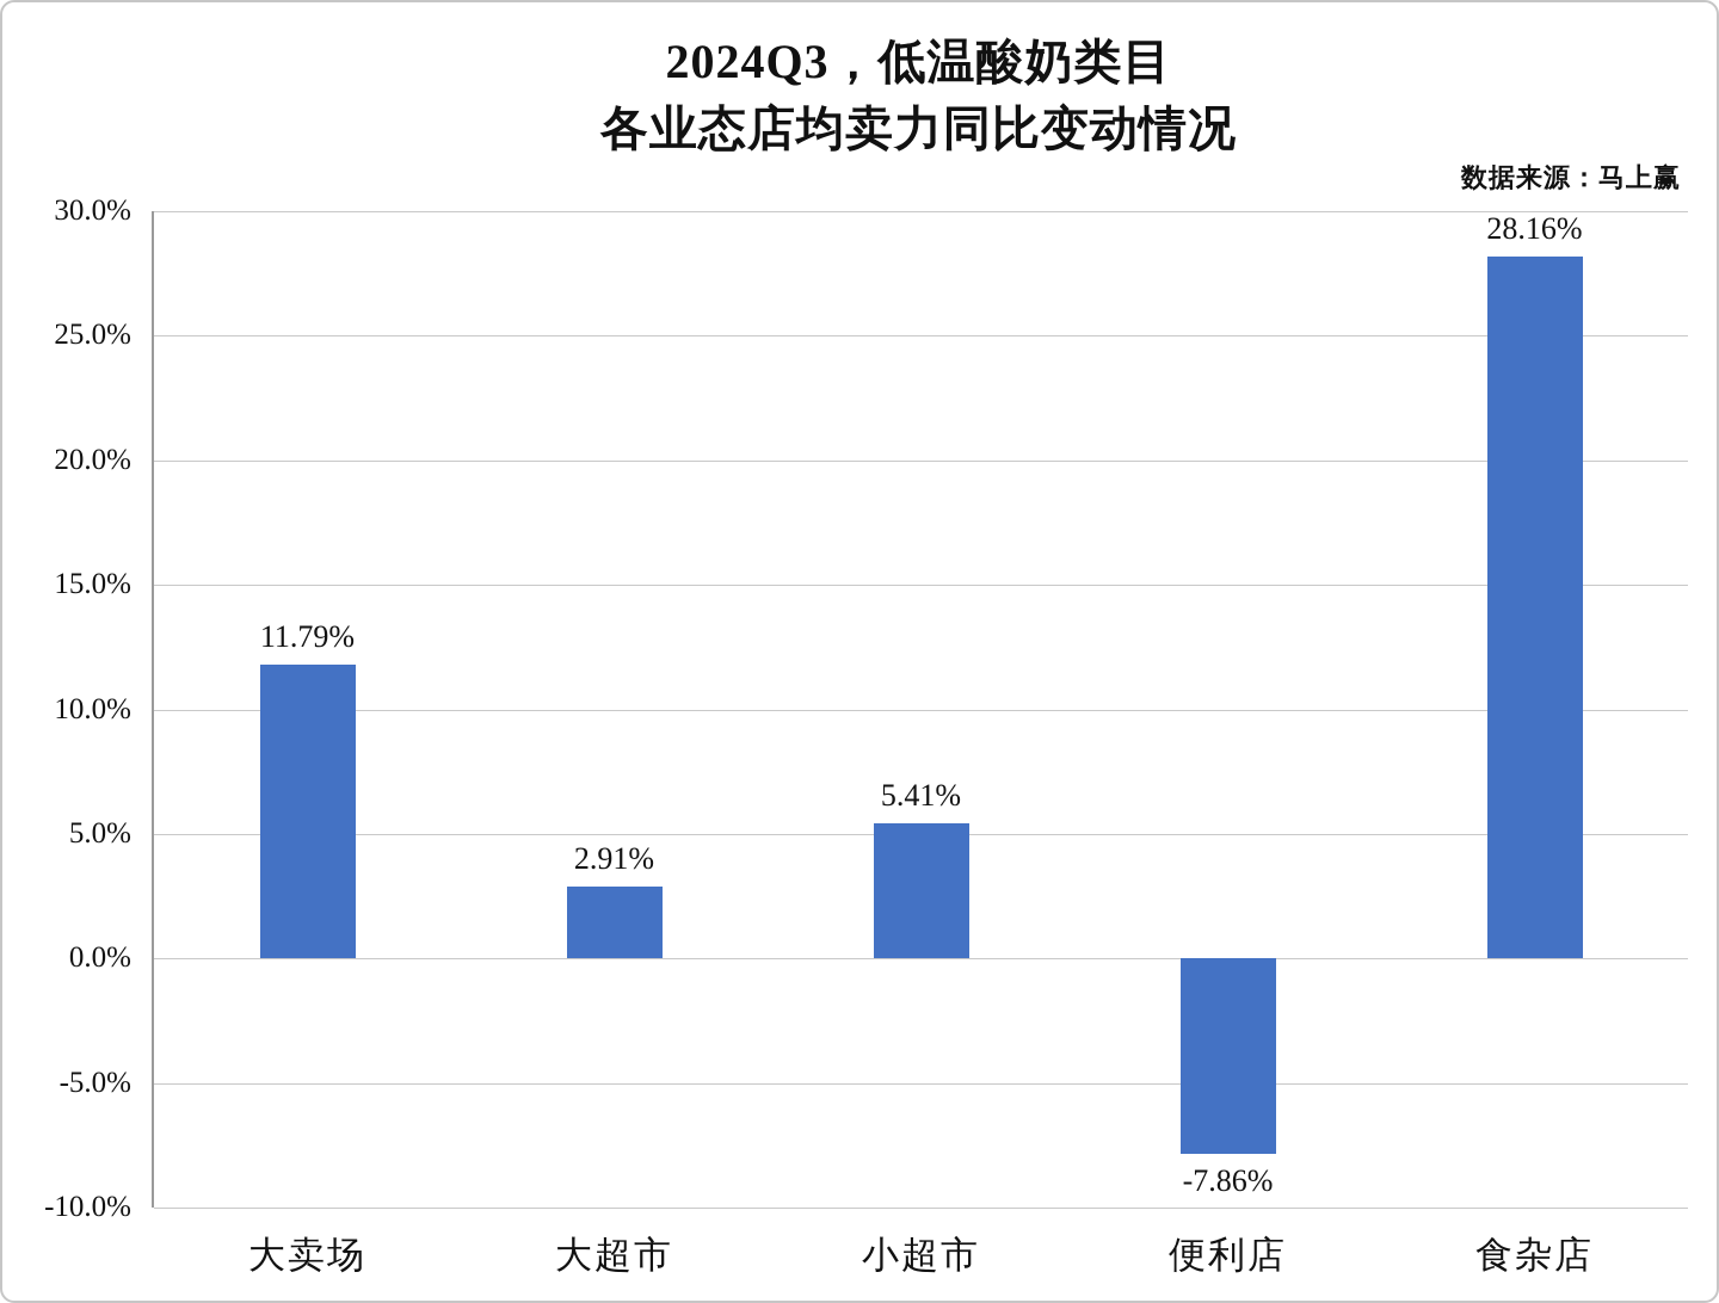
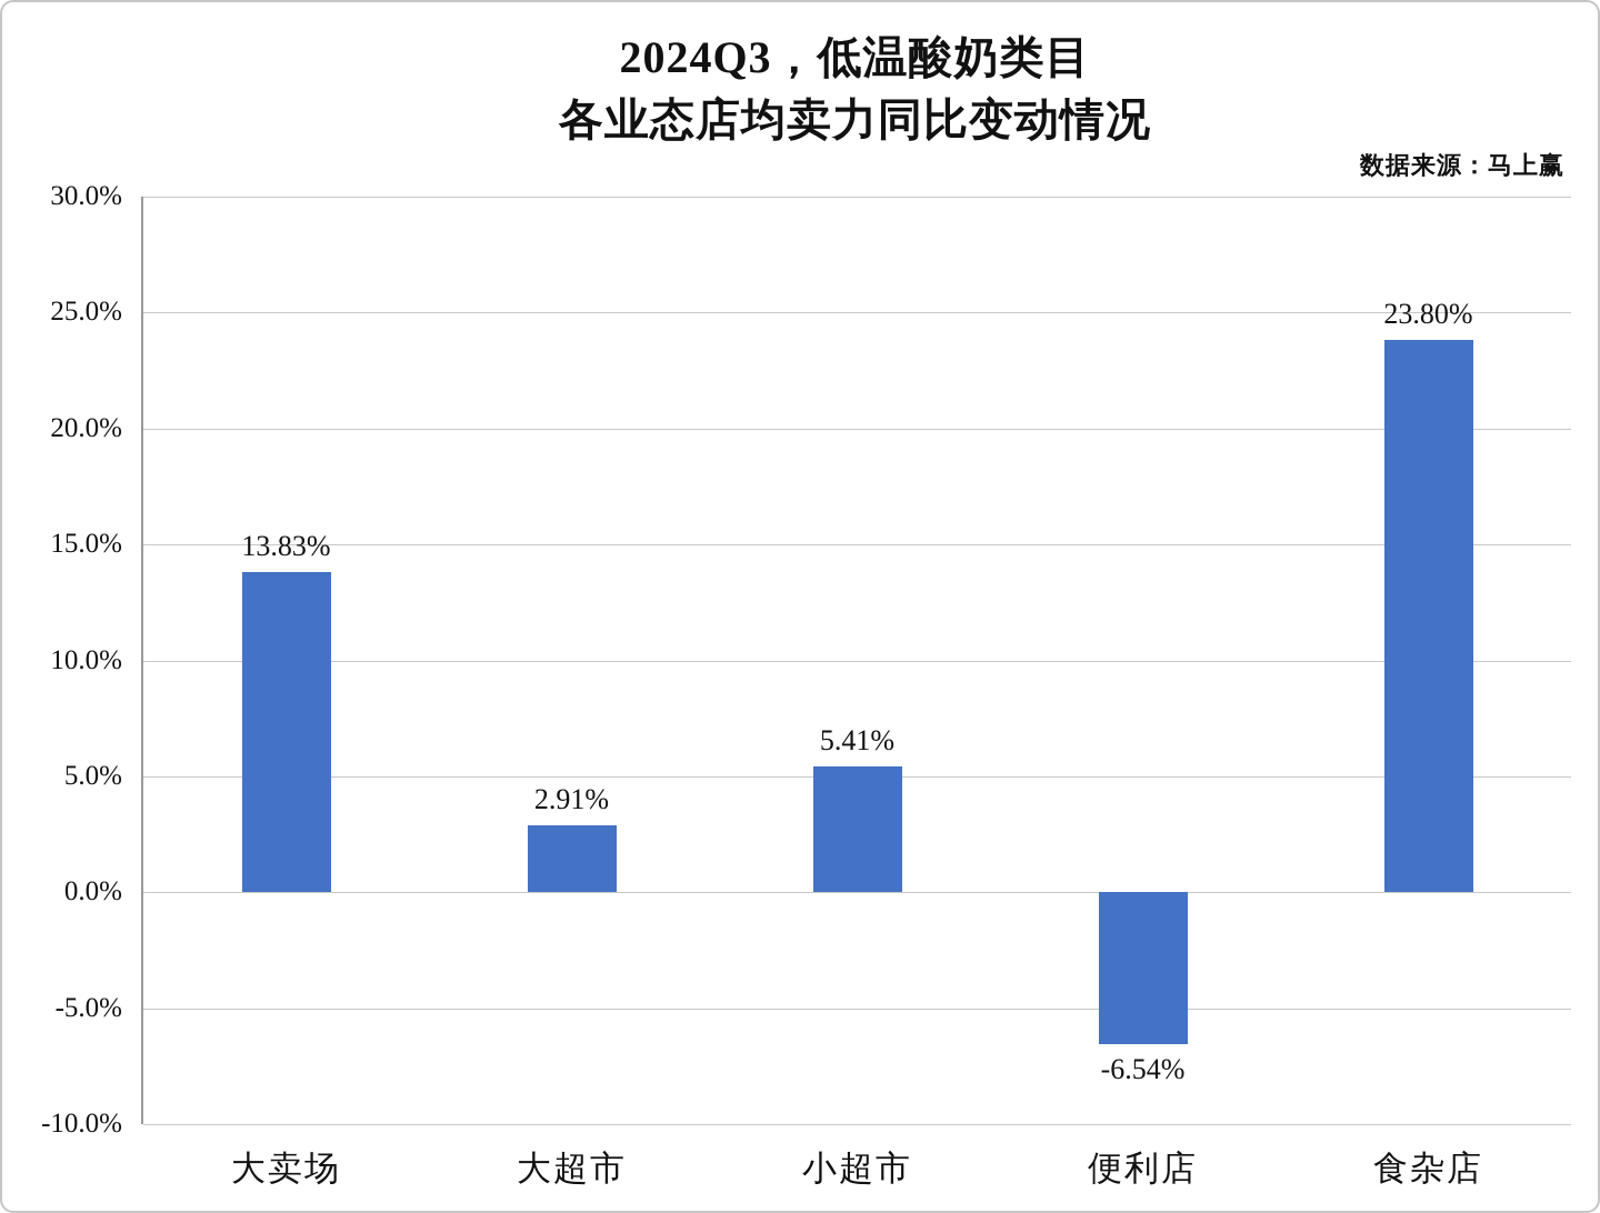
大卖场: 11.79% -> 13.83%
便利店: -7.86% -> -6.54%
食杂店: 28.16% -> 23.80%
